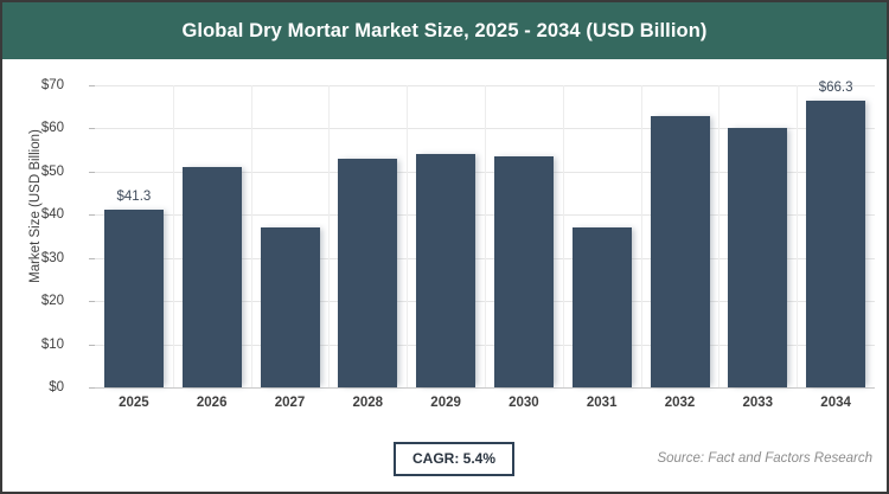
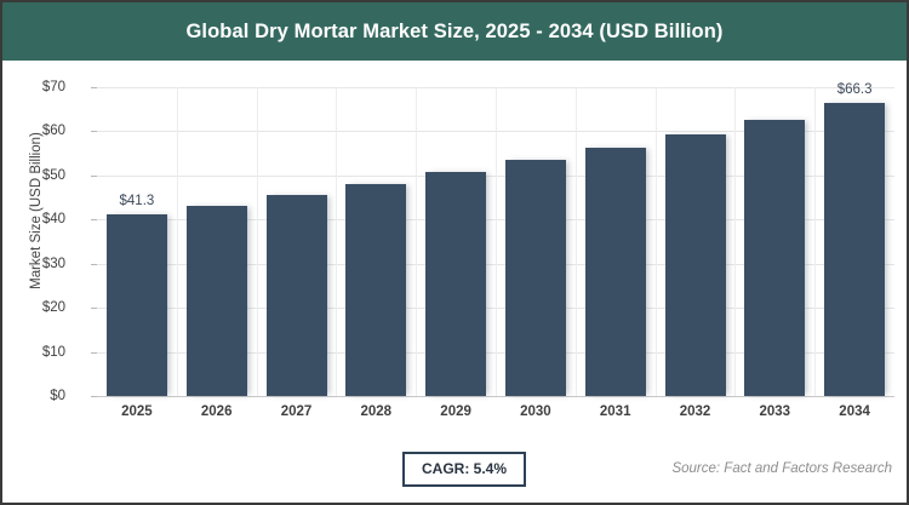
2026: $51 -> $43
2027: $37 -> $46
2028: $53 -> $48
2029: $54 -> $51
2031: $37 -> $56
2032: $63 -> $59
2033: $60 -> $63
